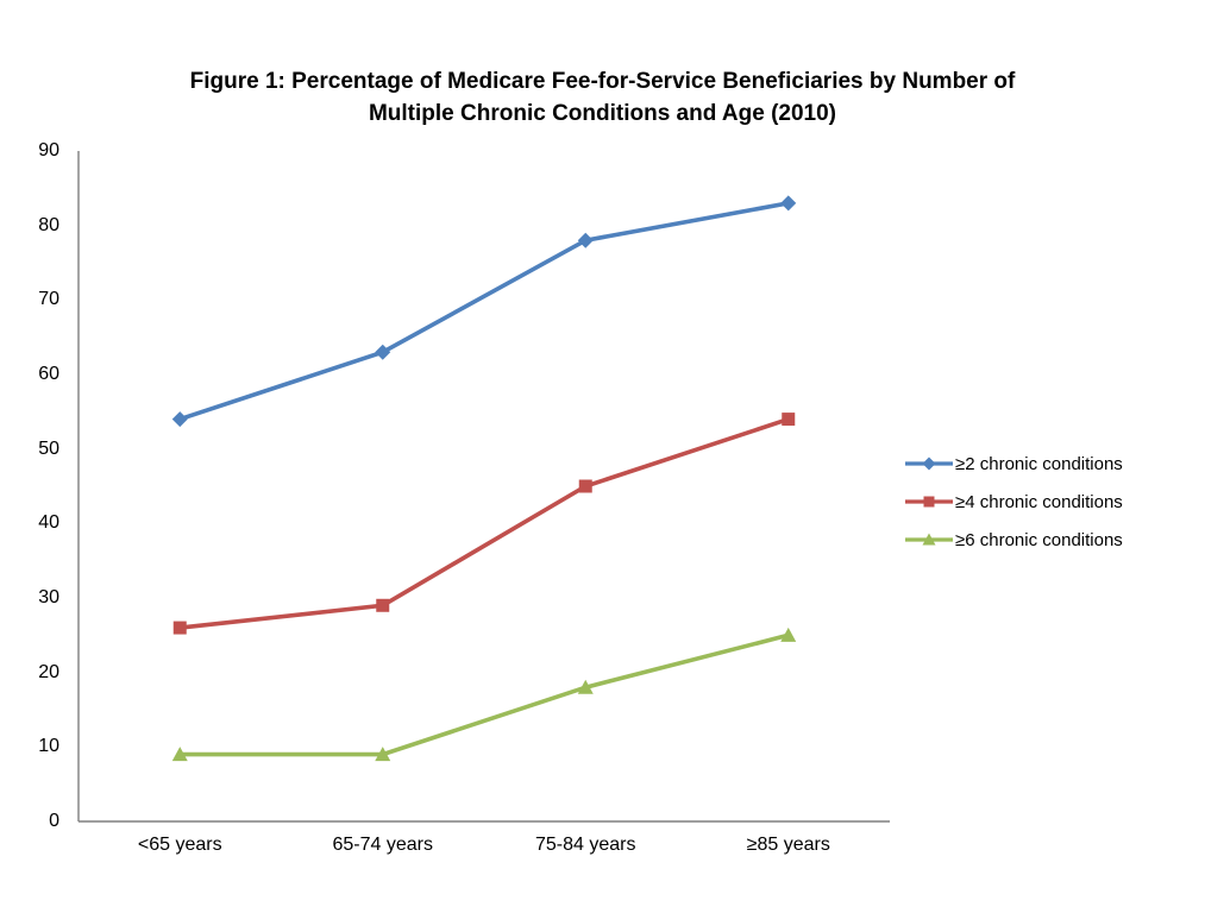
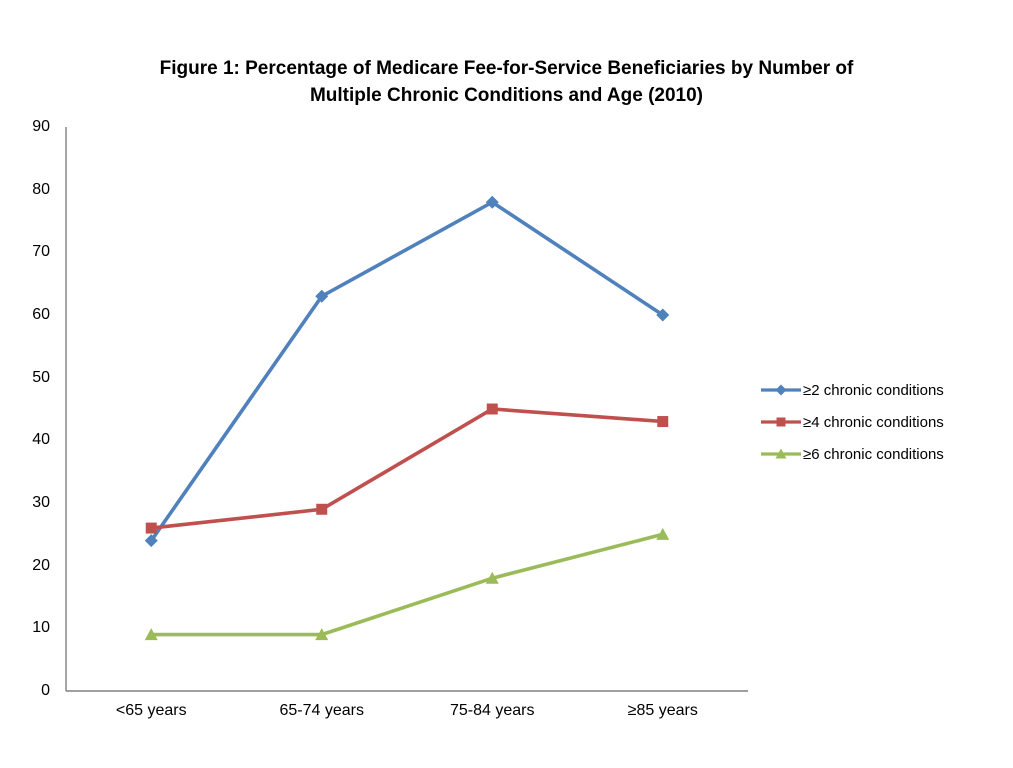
≥2 chronic conditions/<65 years: 54 -> 24
≥2 chronic conditions/≥85 years: 83 -> 60
≥4 chronic conditions/≥85 years: 54 -> 43
